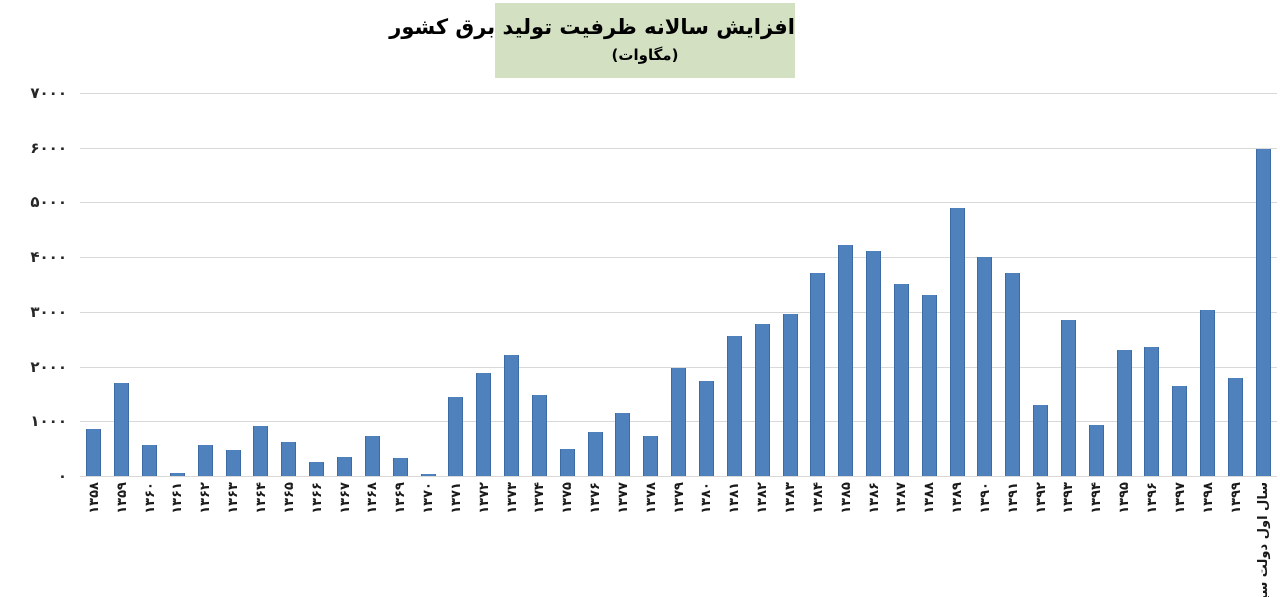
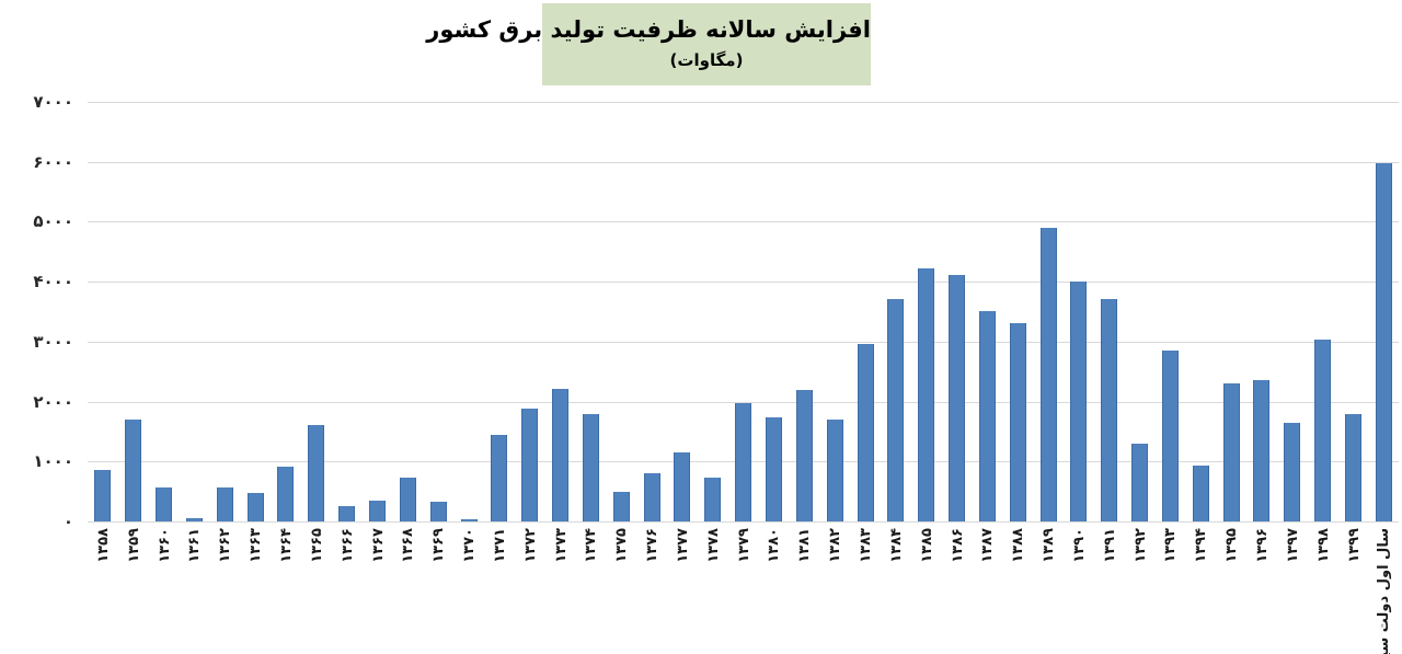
۱۳۶۵: 600 -> 1600
۱۳۷۴: 1500 -> 1800
۱۳۸۱: 2600 -> 2200
۱۳۸۲: 2800 -> 1700
